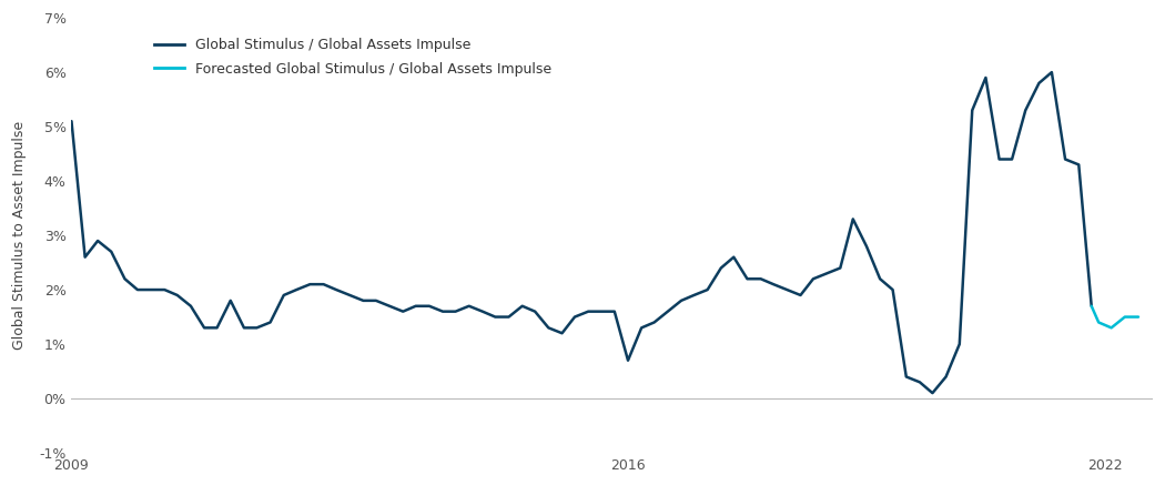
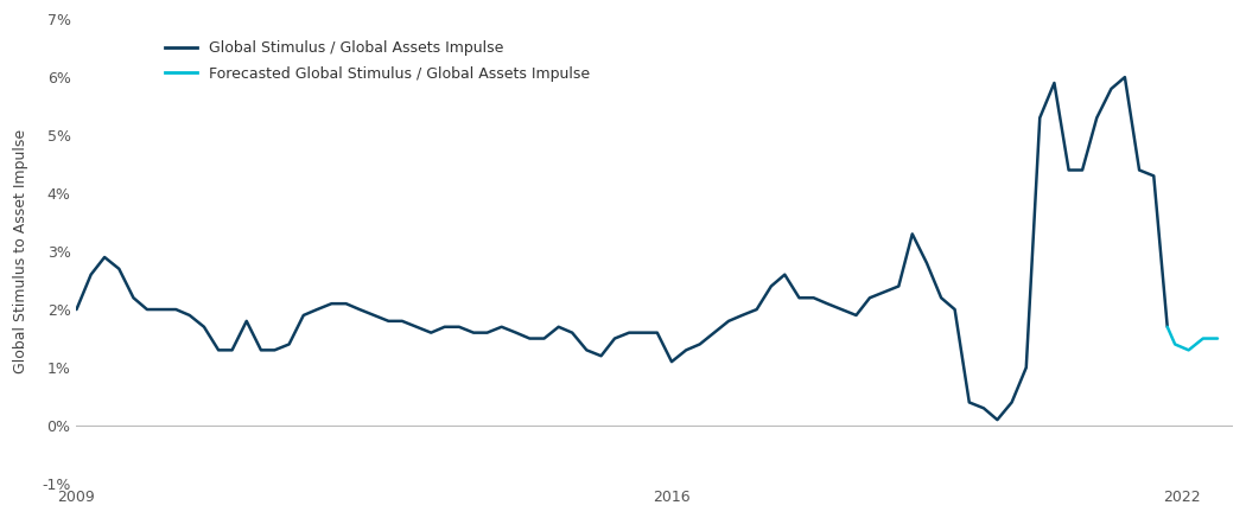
Global Stimulus / Global Assets Impulse/2009: 5.1% -> 2.0%
Global Stimulus / Global Assets Impulse/2016: 0.7% -> 1.1%
